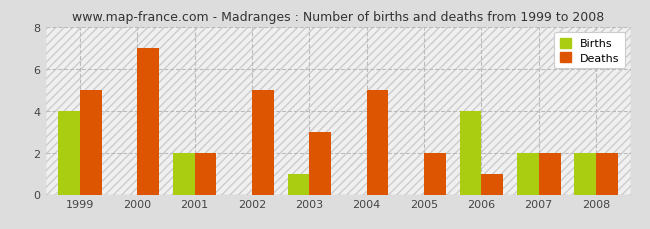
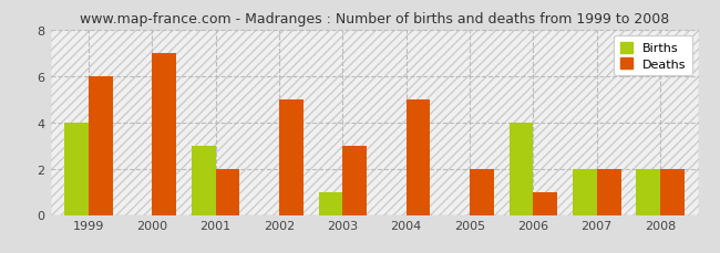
Deaths/1999: 5 -> 6
Births/2001: 2 -> 3
